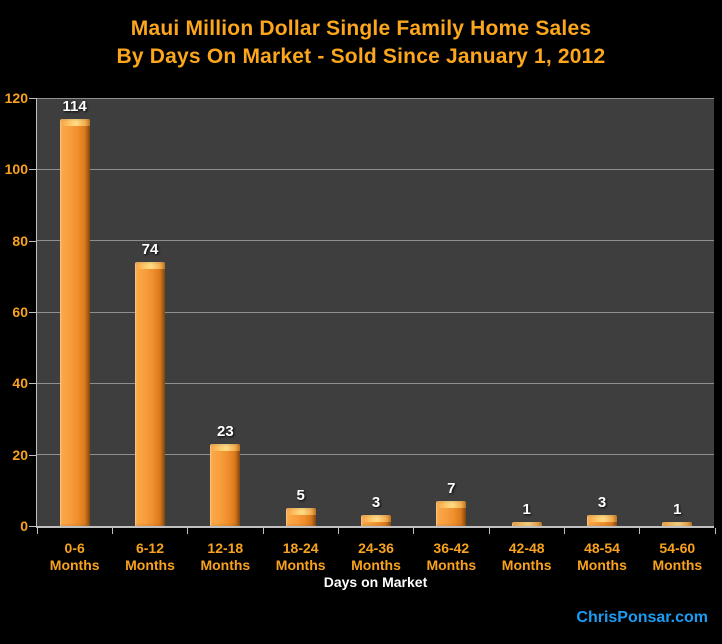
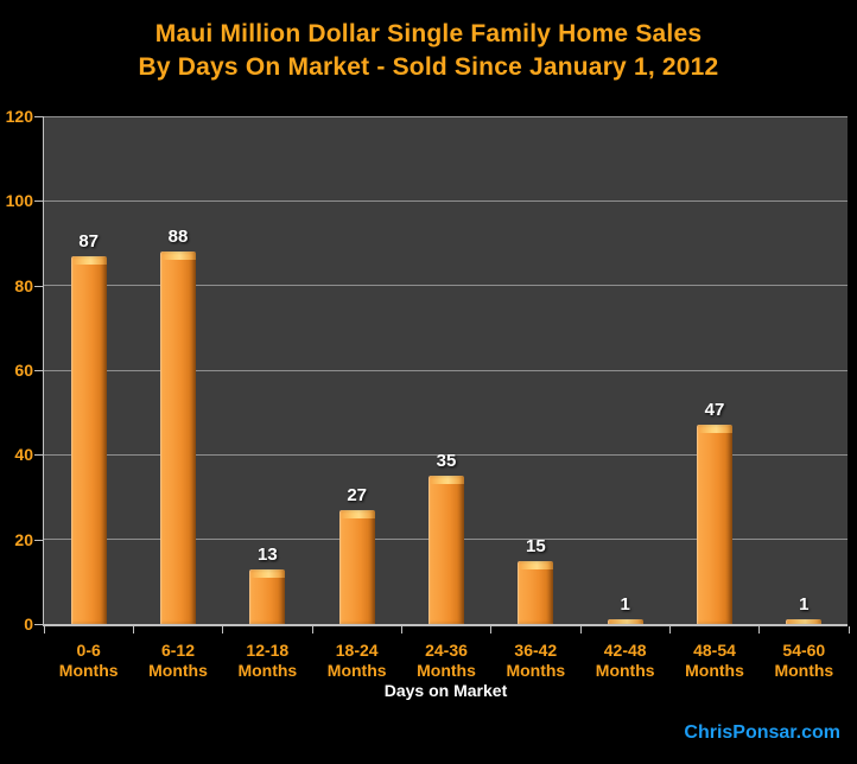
0-6 Months: 114 -> 87
6-12 Months: 74 -> 88
12-18 Months: 23 -> 13
18-24 Months: 5 -> 27
24-36 Months: 3 -> 35
36-42 Months: 7 -> 15
48-54 Months: 3 -> 47
